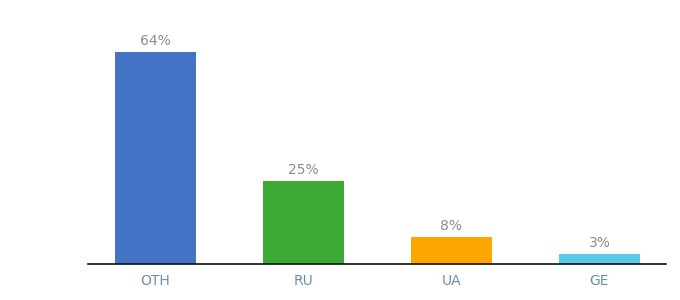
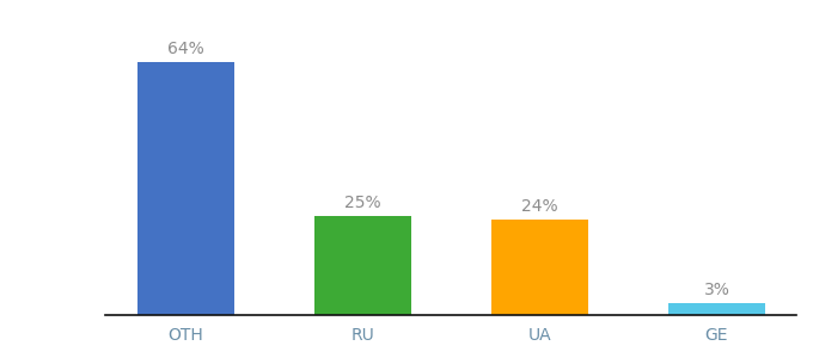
UA: 8% -> 24%
